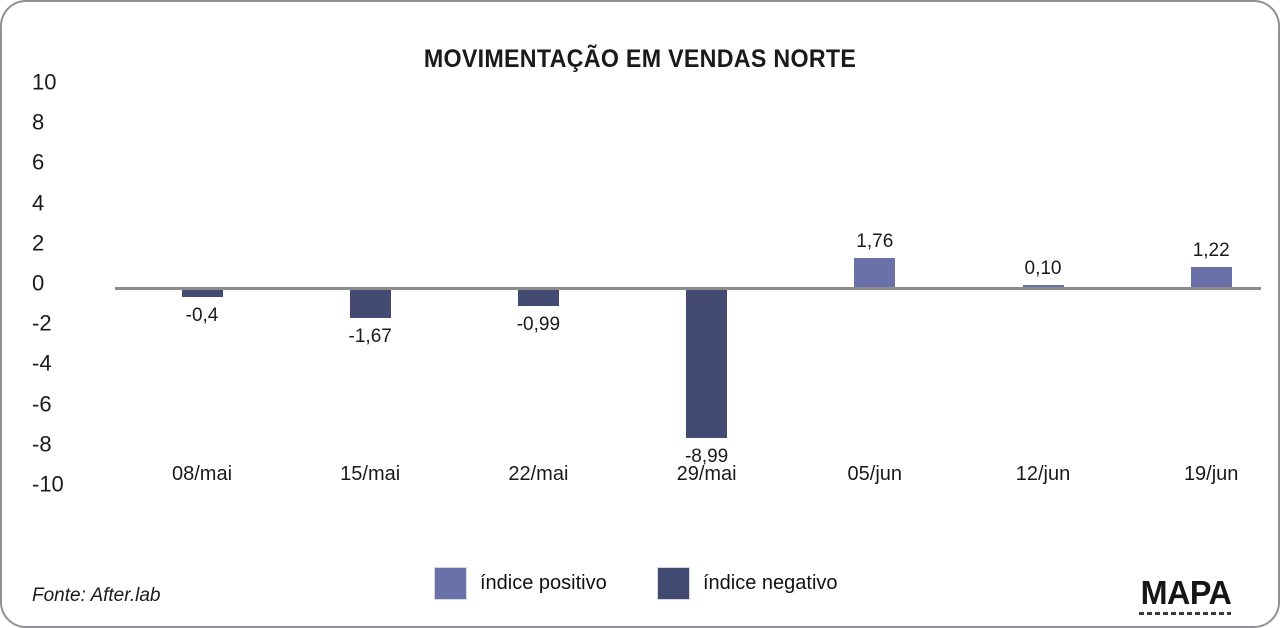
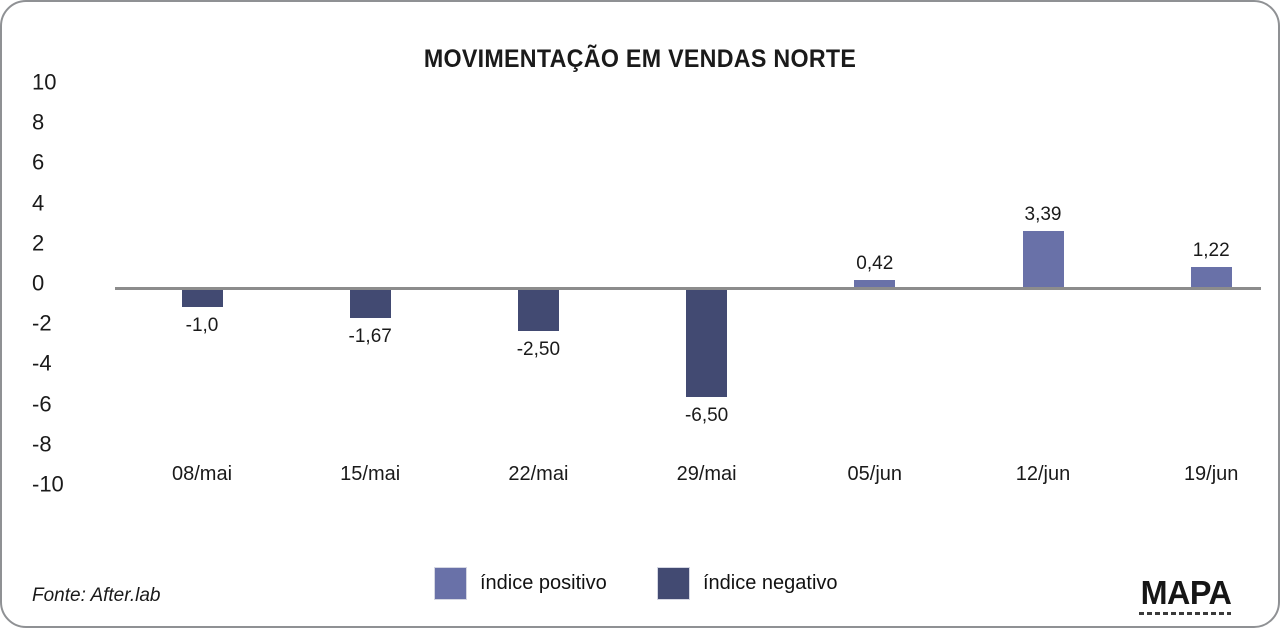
08/mai: -0,4 -> -1,0
22/mai: -0,99 -> -2,50
29/mai: -8,99 -> -6,50
05/jun: 1,76 -> 0,42
12/jun: 0,10 -> 3,39
